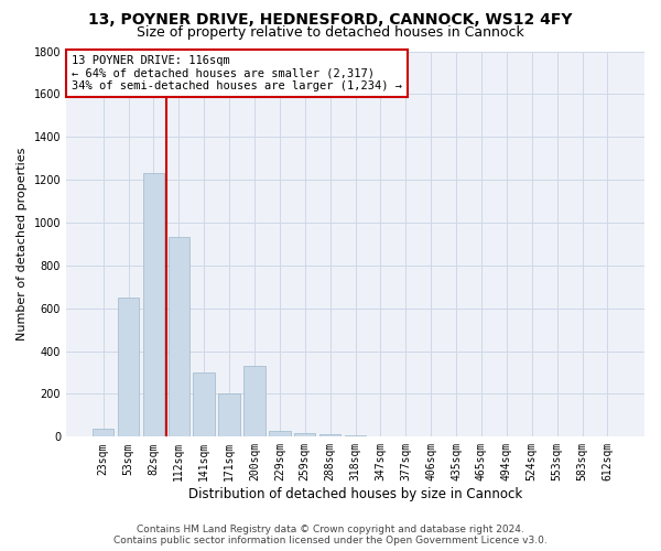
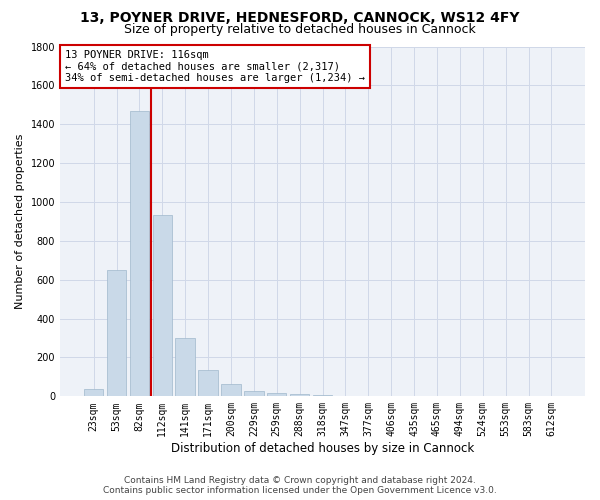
82sqm: 1230 -> 1470
171sqm: 200 -> 140
200sqm: 330 -> 60
